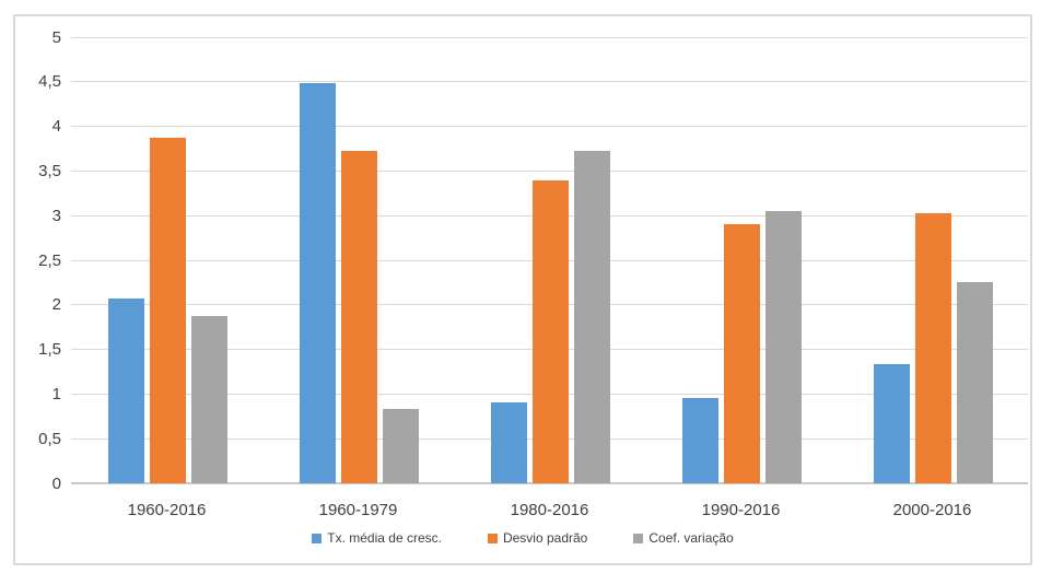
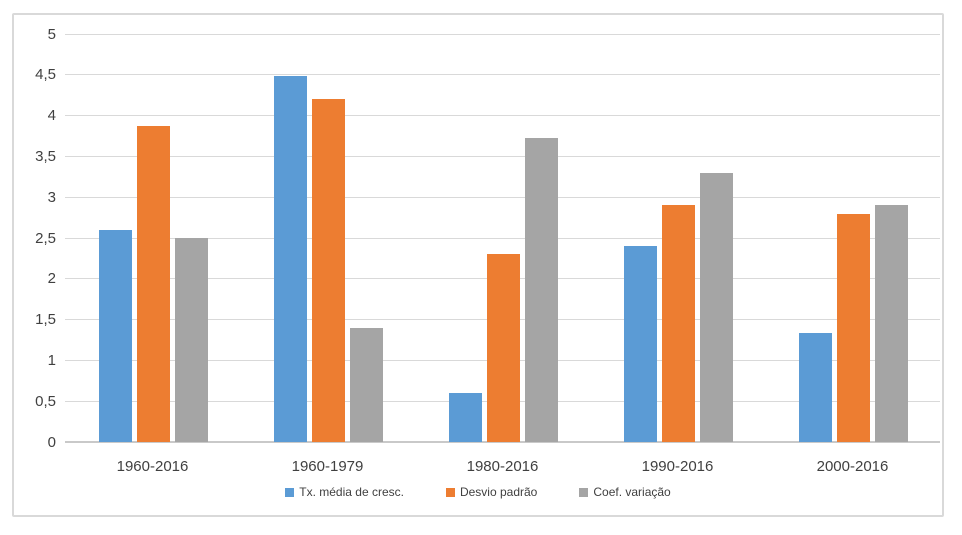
Tx. média de cresc./1960-2016: 2.1 -> 2.6
Coef. variação/1960-2016: 1.9 -> 2.5
Desvio padrão/1960-1979: 3.7 -> 4.2
Coef. variação/1960-1979: 0.8 -> 1.4
Tx. média de cresc./1980-2016: 0.9 -> 0.6
Desvio padrão/1980-2016: 3.4 -> 2.3
Tx. média de cresc./1990-2016: 1.0 -> 2.4
Coef. variação/1990-2016: 3.0 -> 3.3
Desvio padrão/2000-2016: 3.0 -> 2.8
Coef. variação/2000-2016: 2.2 -> 2.9
